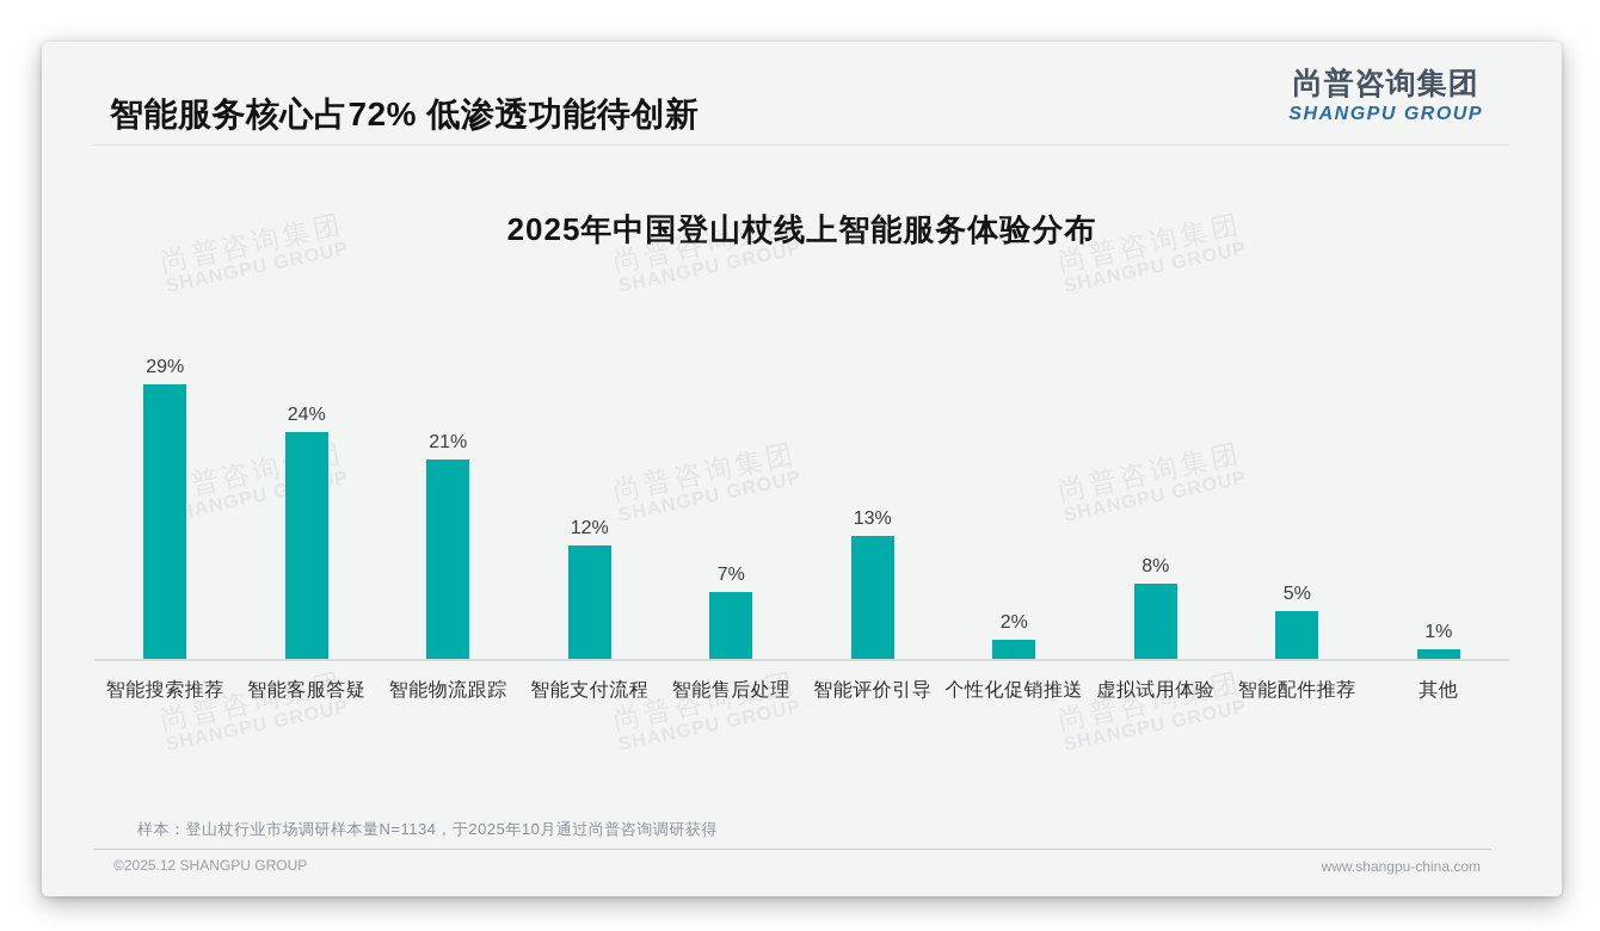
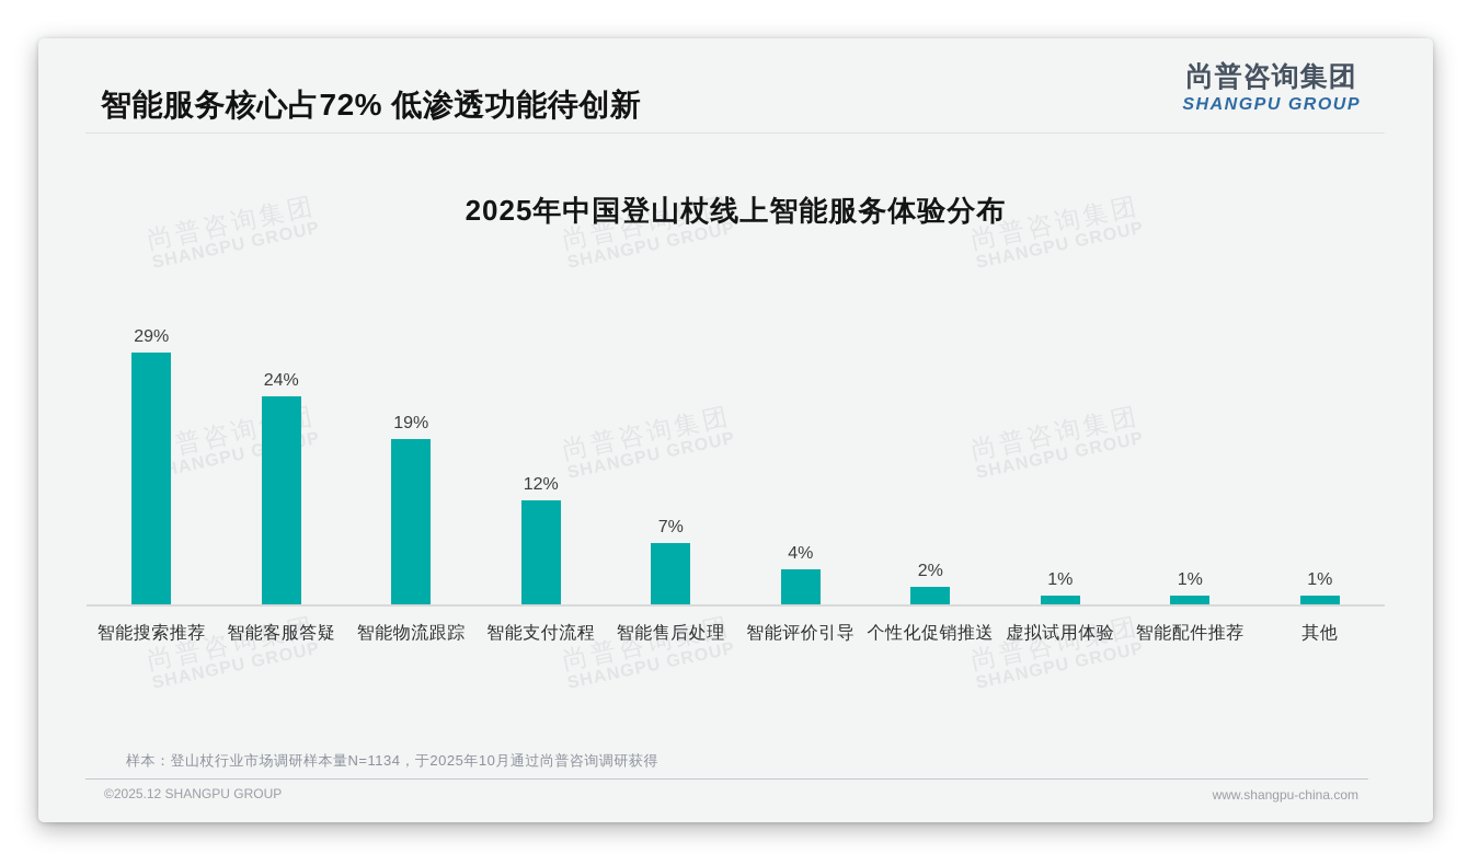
智能物流跟踪: 21% -> 19%
智能评价引导: 13% -> 4%
虚拟试用体验: 8% -> 1%
智能配件推荐: 5% -> 1%
